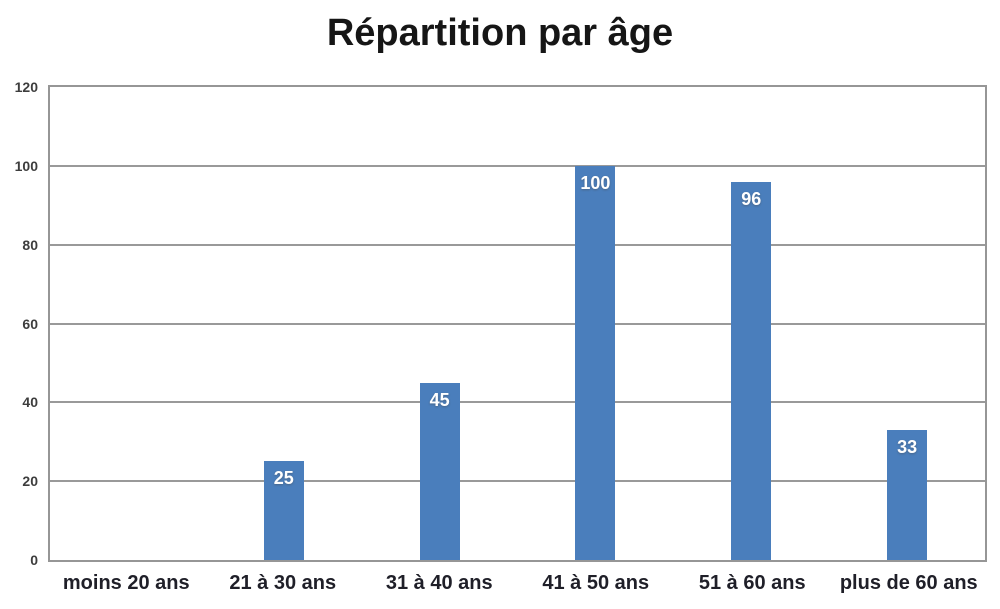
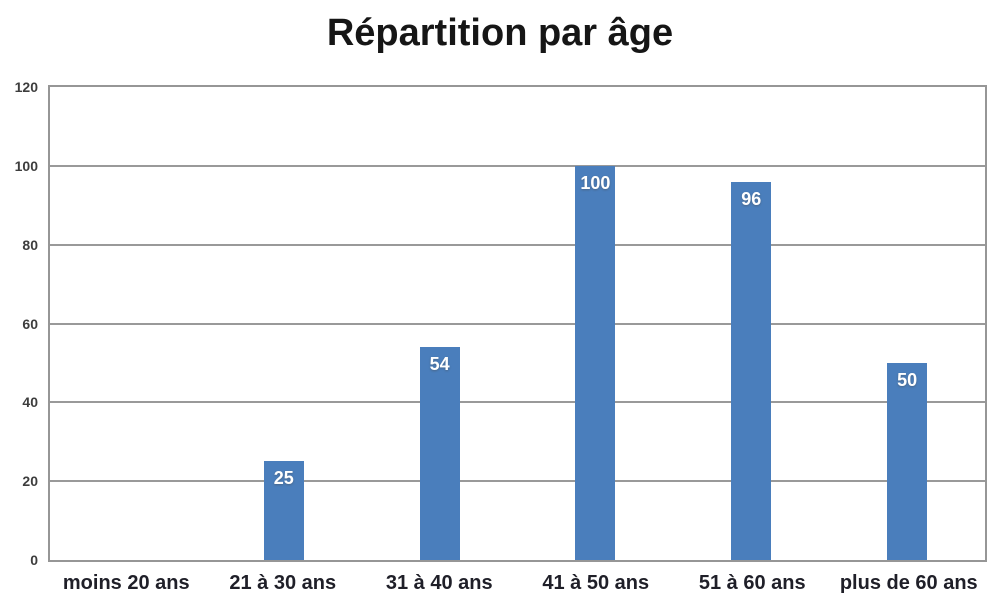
31 à 40 ans: 45 -> 54
plus de 60 ans: 33 -> 50
